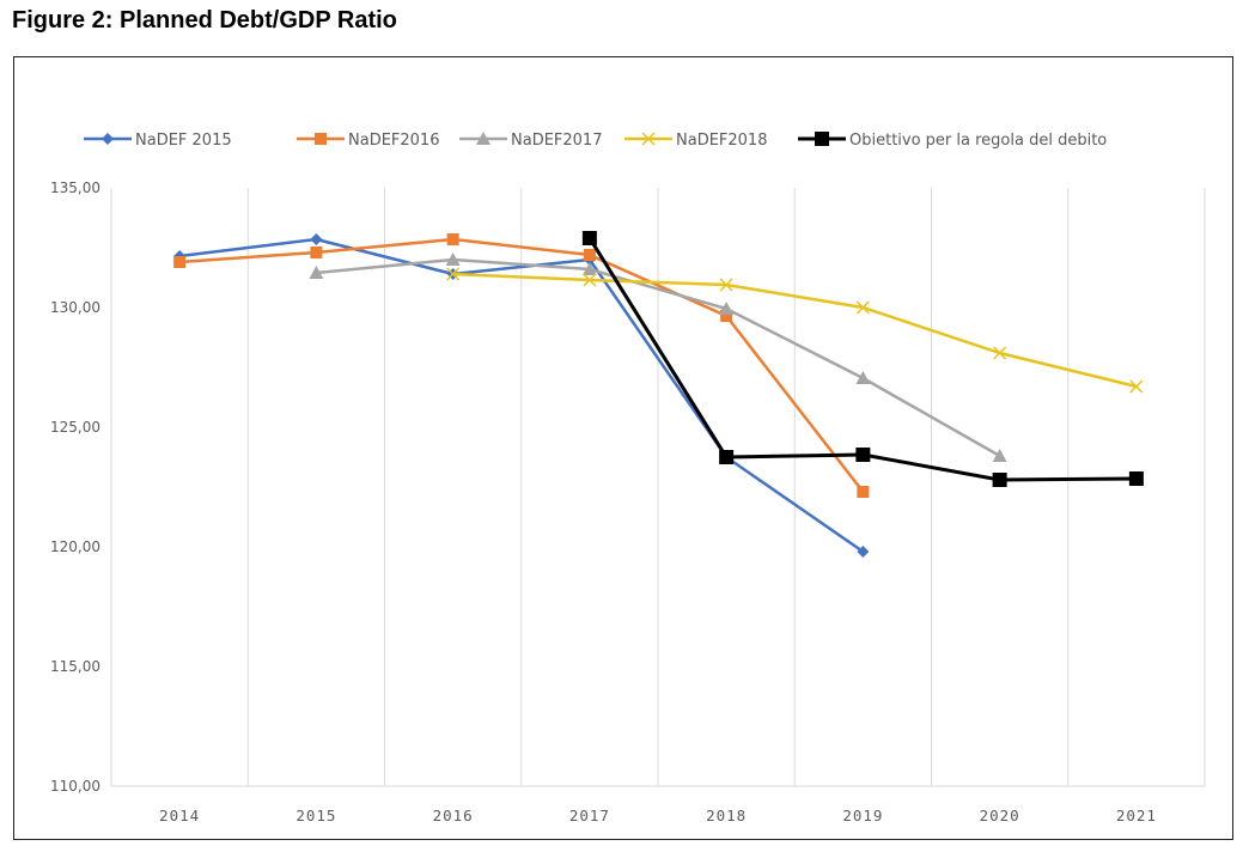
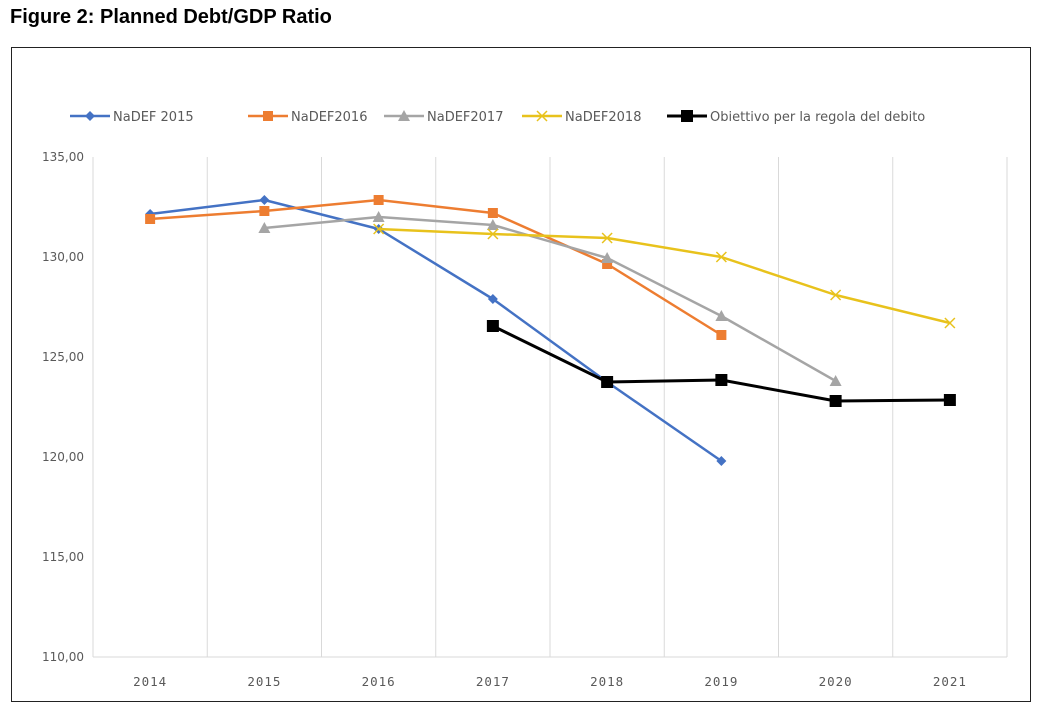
NaDEF 2015/2017: 132,0 -> 127,9
Obiettivo per la regola del debito/2017: 132,9 -> 126,5
NaDEF2016/2019: 122,3 -> 126,1
